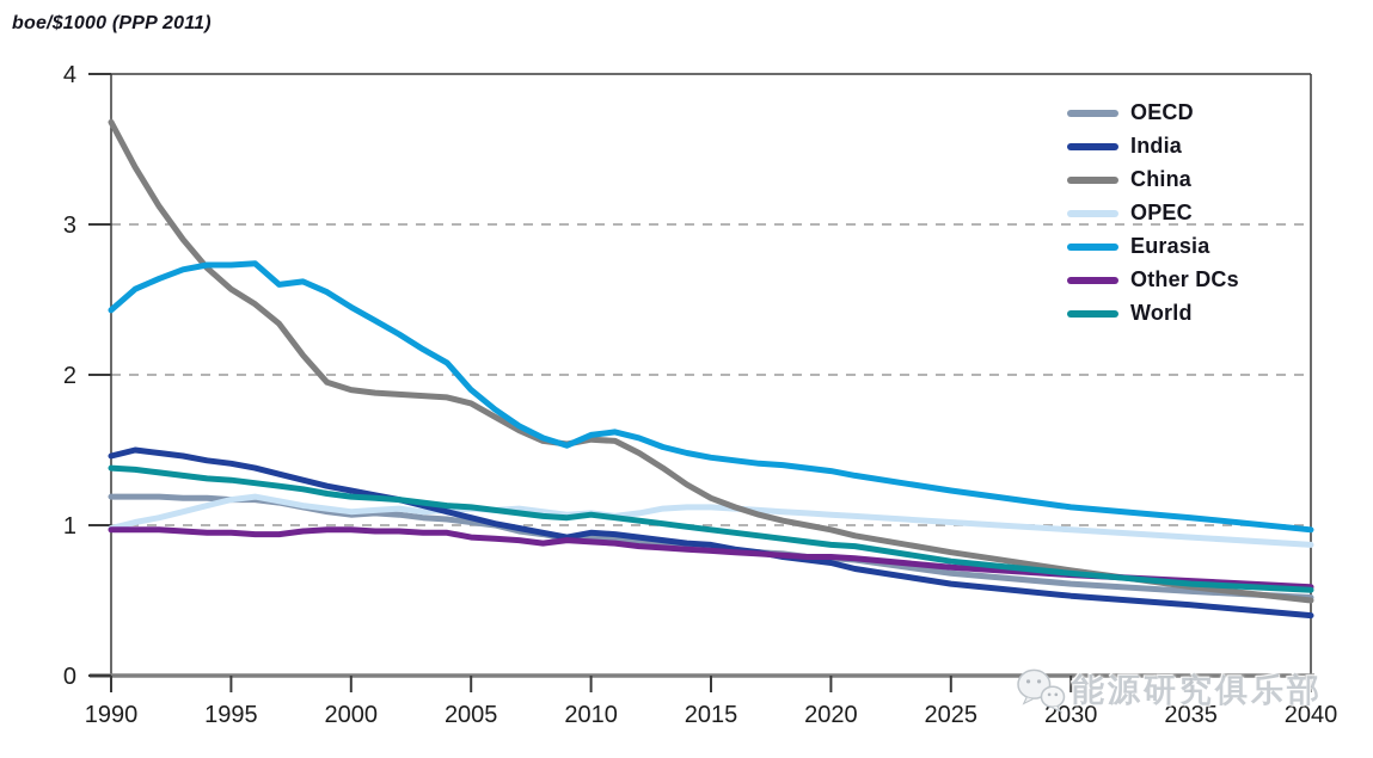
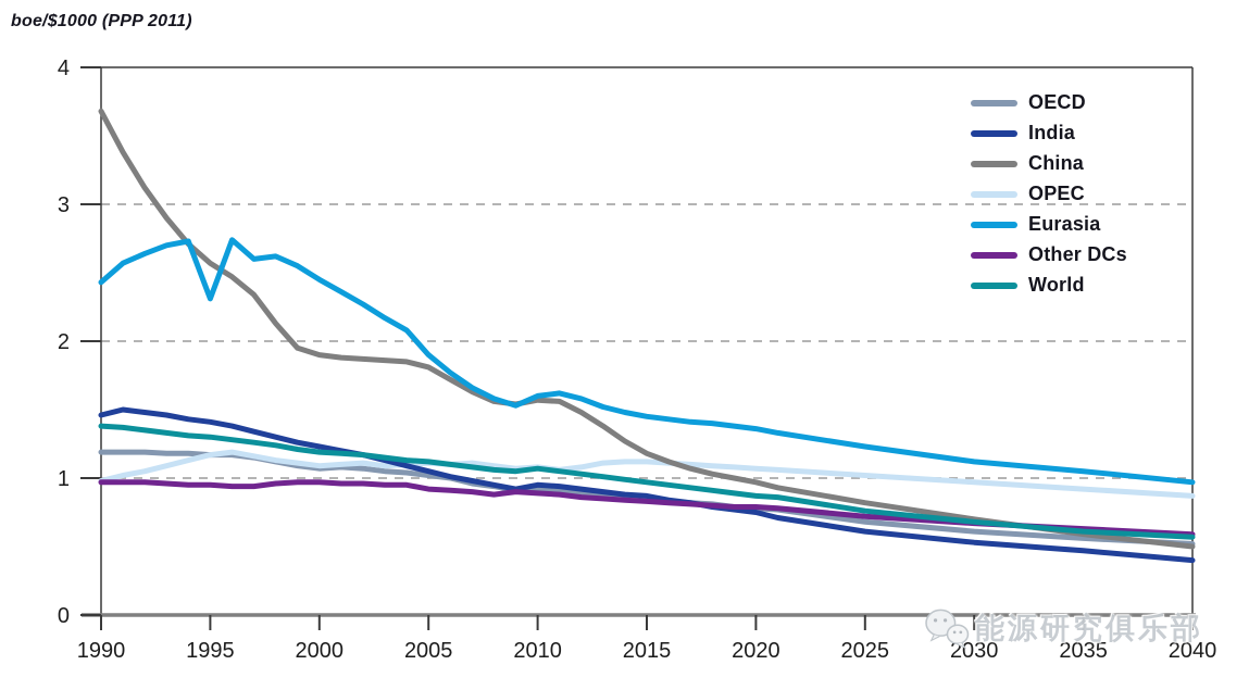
Eurasia/1995: 2.73 -> 2.31
